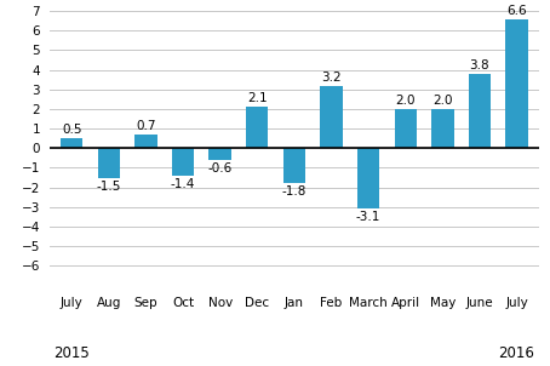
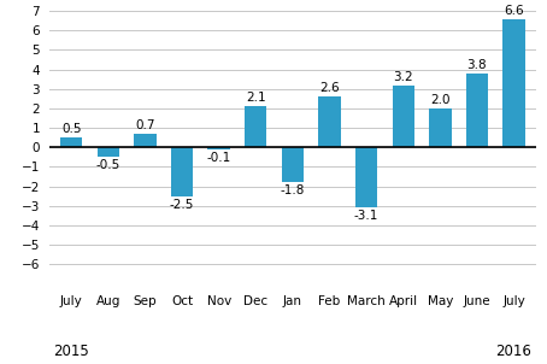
Aug: -1.5 -> -0.5
Oct: -1.4 -> -2.5
Nov: -0.6 -> -0.1
Feb: 3.2 -> 2.6
April: 2.0 -> 3.2
